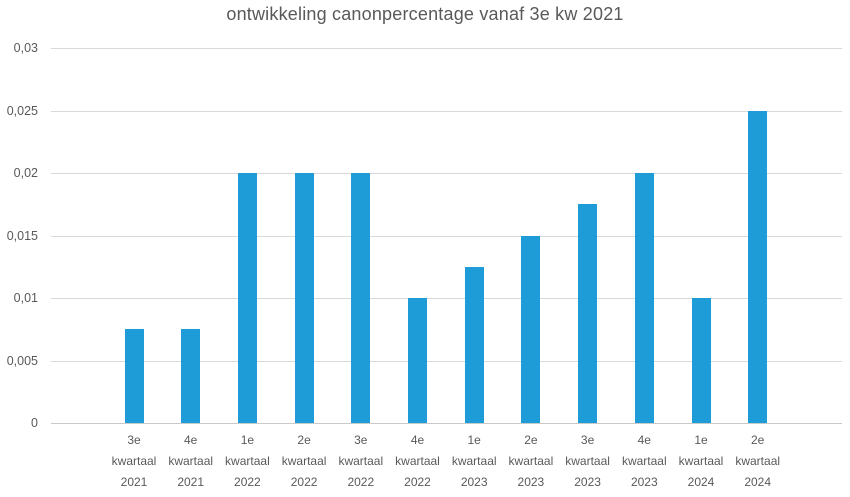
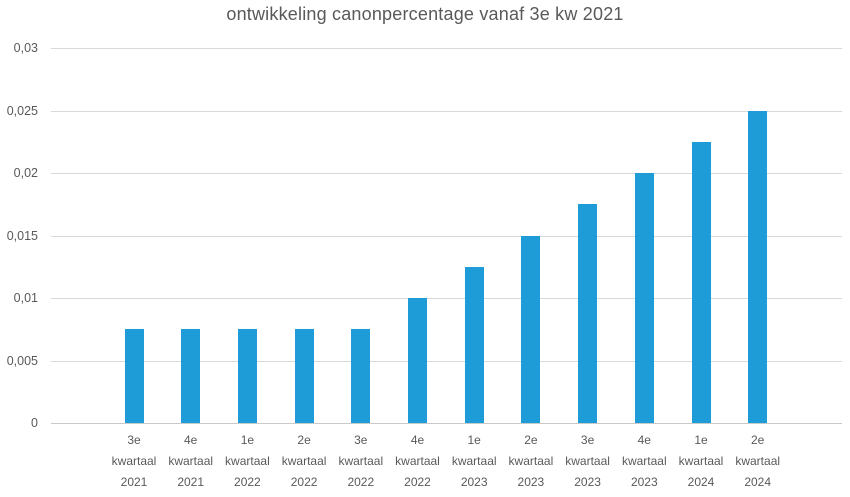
1e kwartaal 2022: 0,02 -> 0,01
2e kwartaal 2022: 0,02 -> 0,01
3e kwartaal 2022: 0,02 -> 0,01
1e kwartaal 2024: 0,01 -> 0,02
